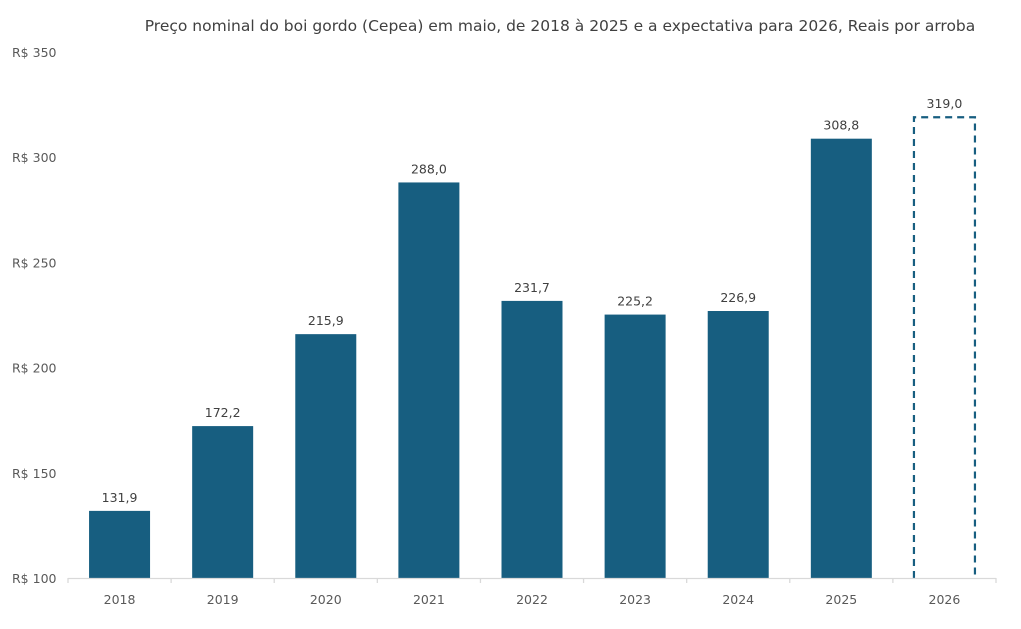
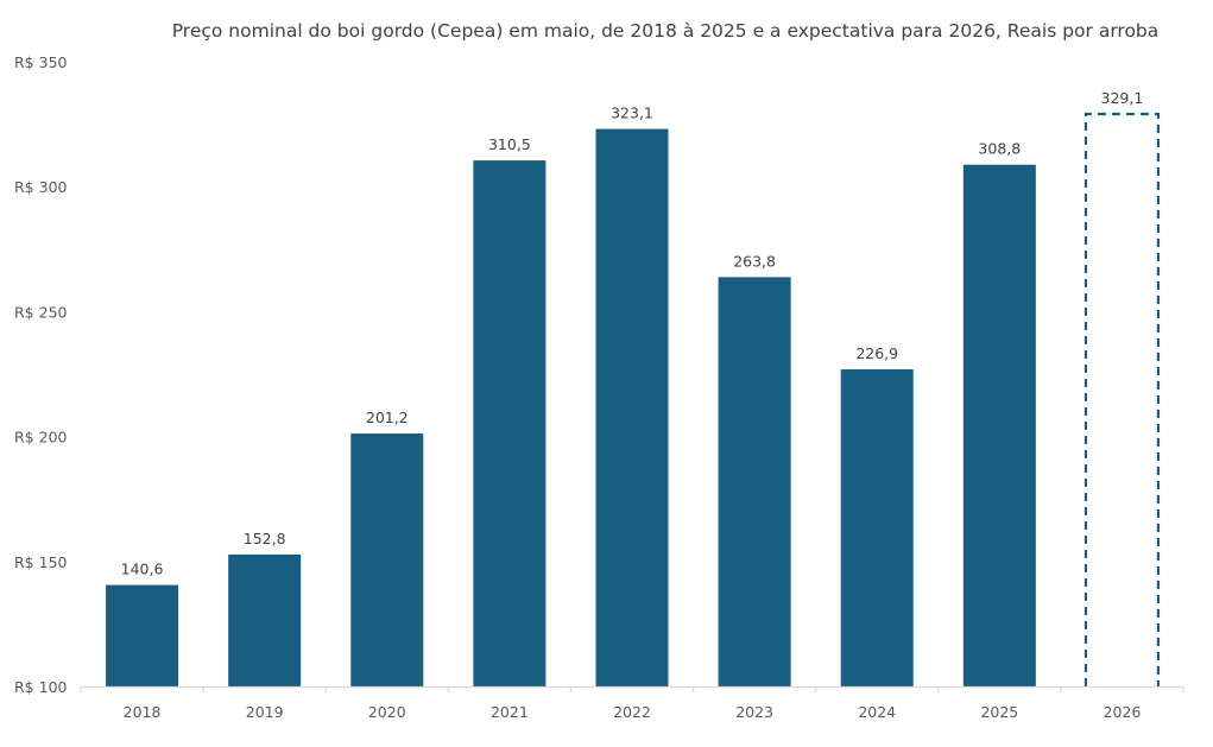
2018: 131,9 -> 140,6
2019: 172,2 -> 152,8
2020: 215,9 -> 201,2
2021: 288,0 -> 310,5
2022: 231,7 -> 323,1
2023: 225,2 -> 263,8
2026: 319,0 -> 329,1
